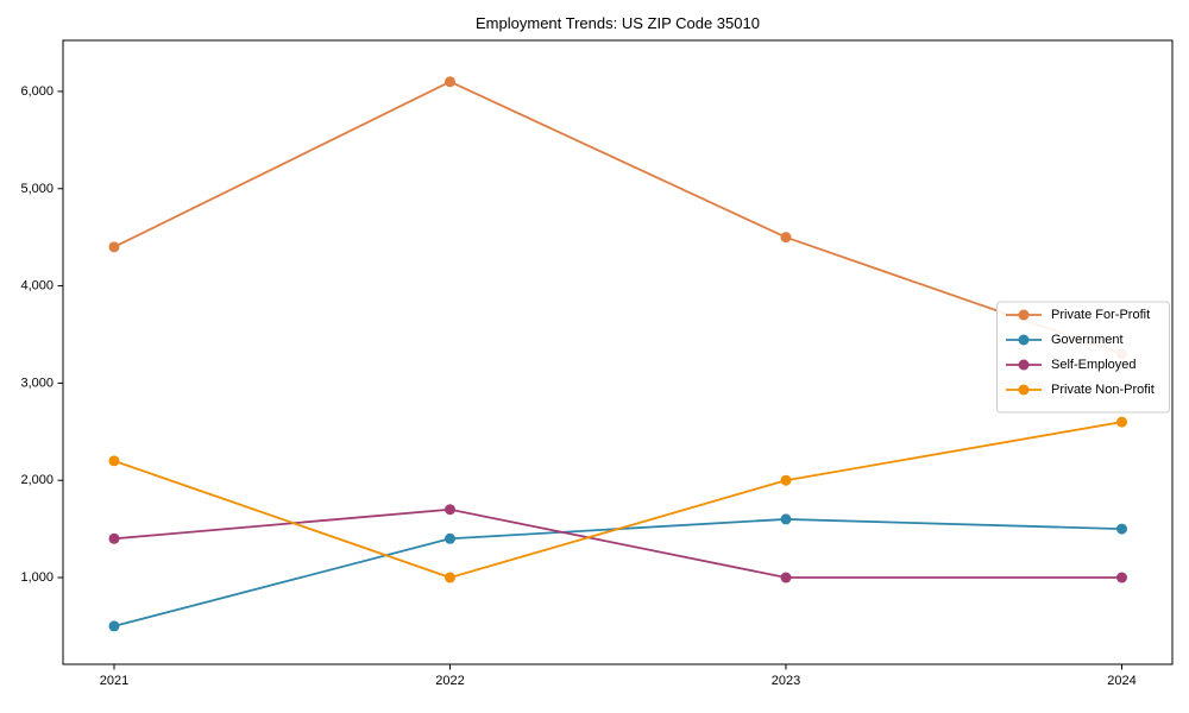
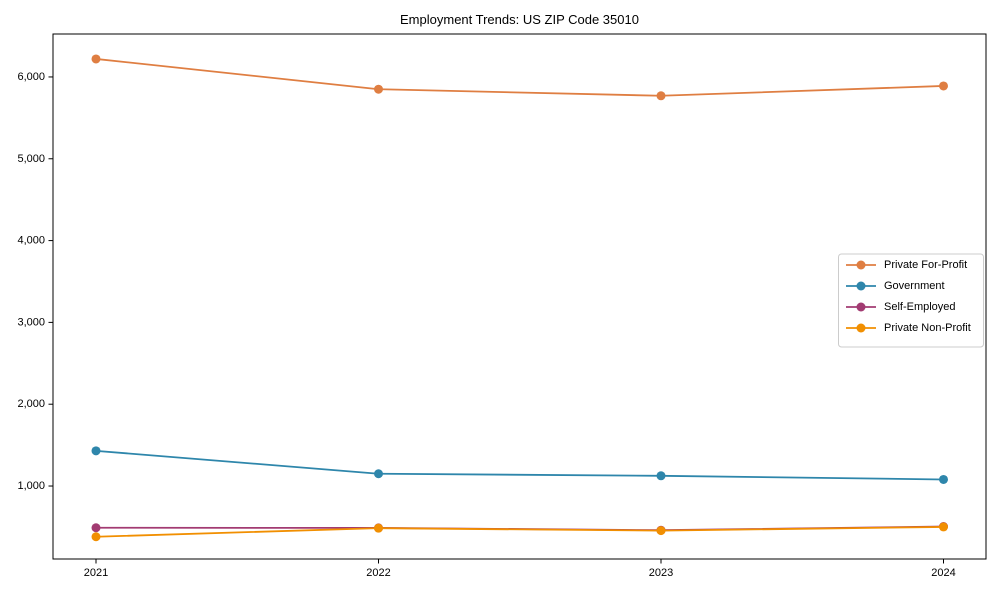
Private For-Profit/2021: 4400 -> 6200
Government/2021: 500 -> 1400
Self-Employed/2021: 1400 -> 500
Private Non-Profit/2021: 2200 -> 400
Private For-Profit/2022: 6100 -> 5800
Government/2022: 1400 -> 1200
Self-Employed/2022: 1700 -> 500
Private Non-Profit/2022: 1000 -> 500
Private For-Profit/2023: 4500 -> 5800
Government/2023: 1600 -> 1100
Self-Employed/2023: 1000 -> 500
Private Non-Profit/2023: 2000 -> 500
Private For-Profit/2024: 3300 -> 5900
Government/2024: 1500 -> 1100
Self-Employed/2024: 1000 -> 500
Private Non-Profit/2024: 2600 -> 500
